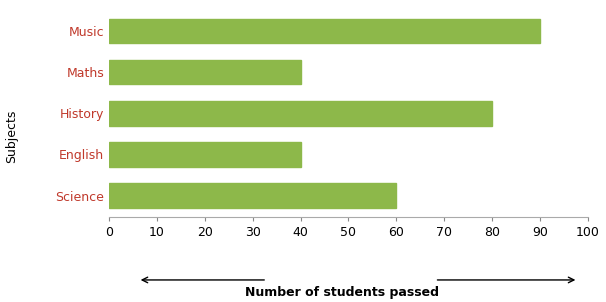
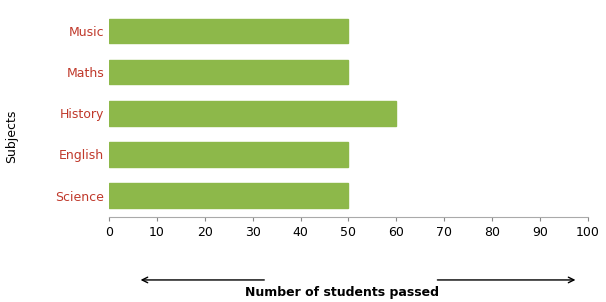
Music: 90 -> 50
Maths: 40 -> 50
History: 80 -> 60
English: 40 -> 50
Science: 60 -> 50
